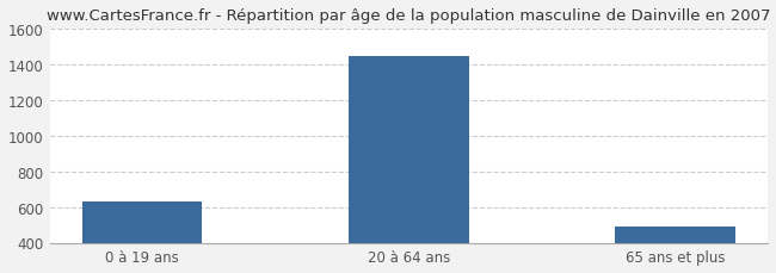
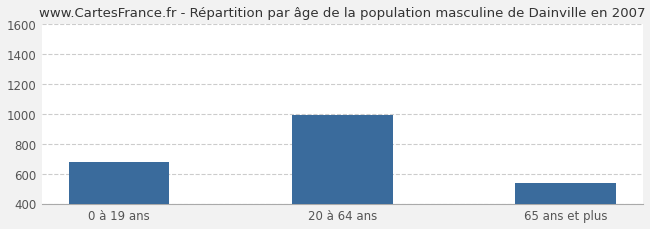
0 à 19 ans: 630 -> 680
20 à 64 ans: 1450 -> 990
65 ans et plus: 490 -> 540
